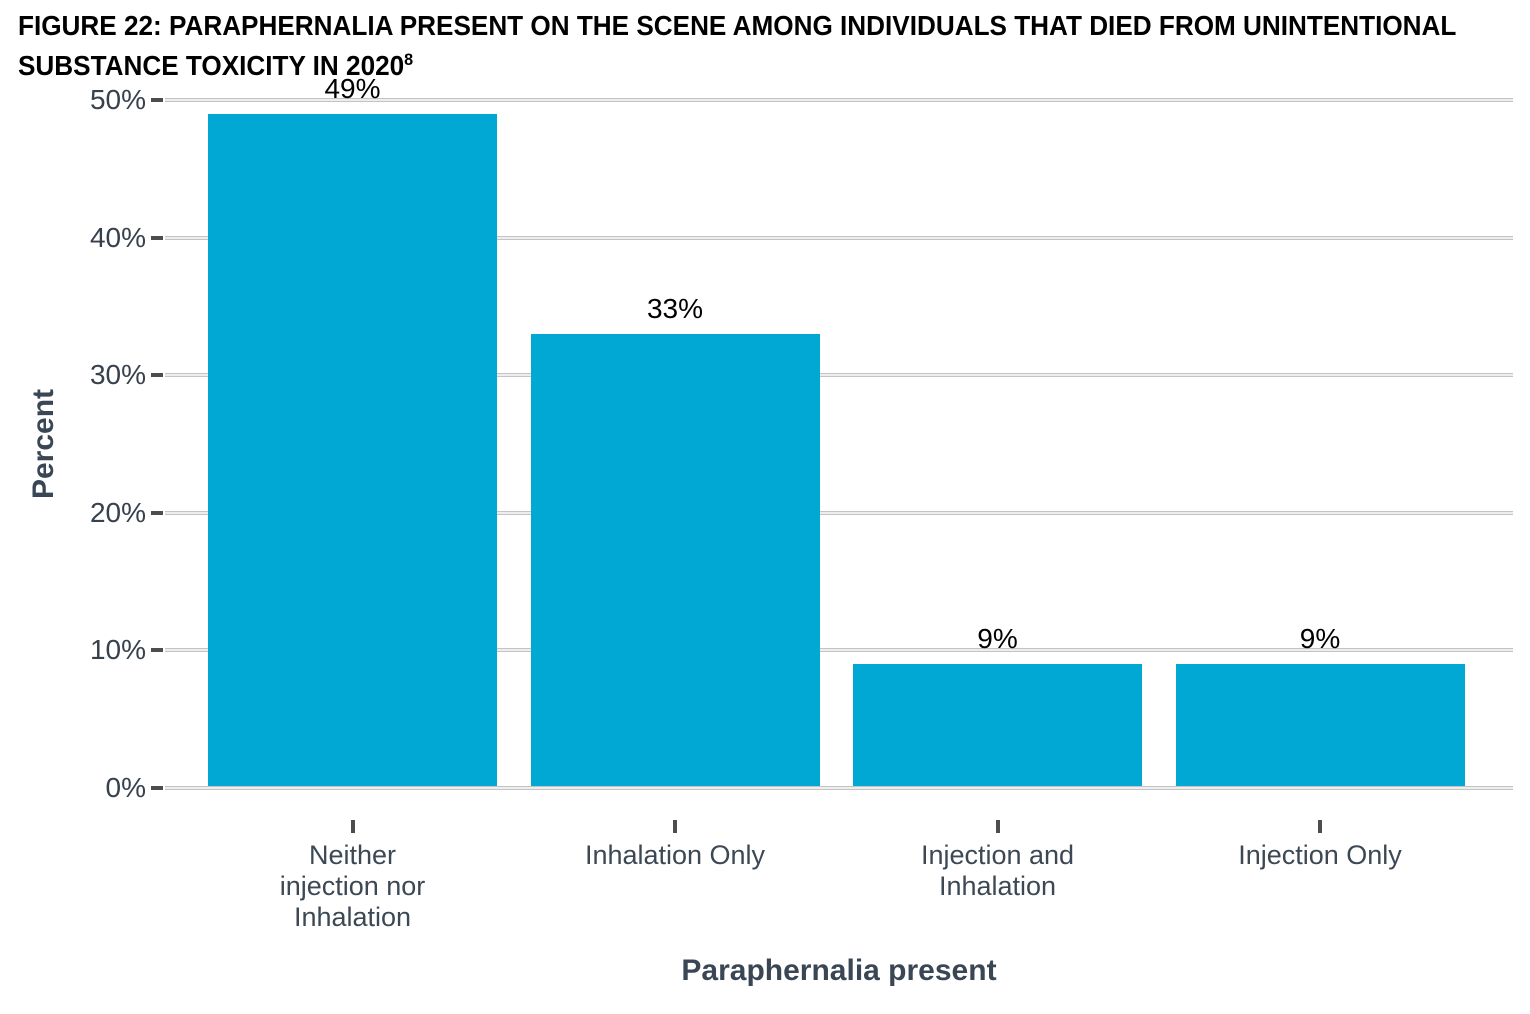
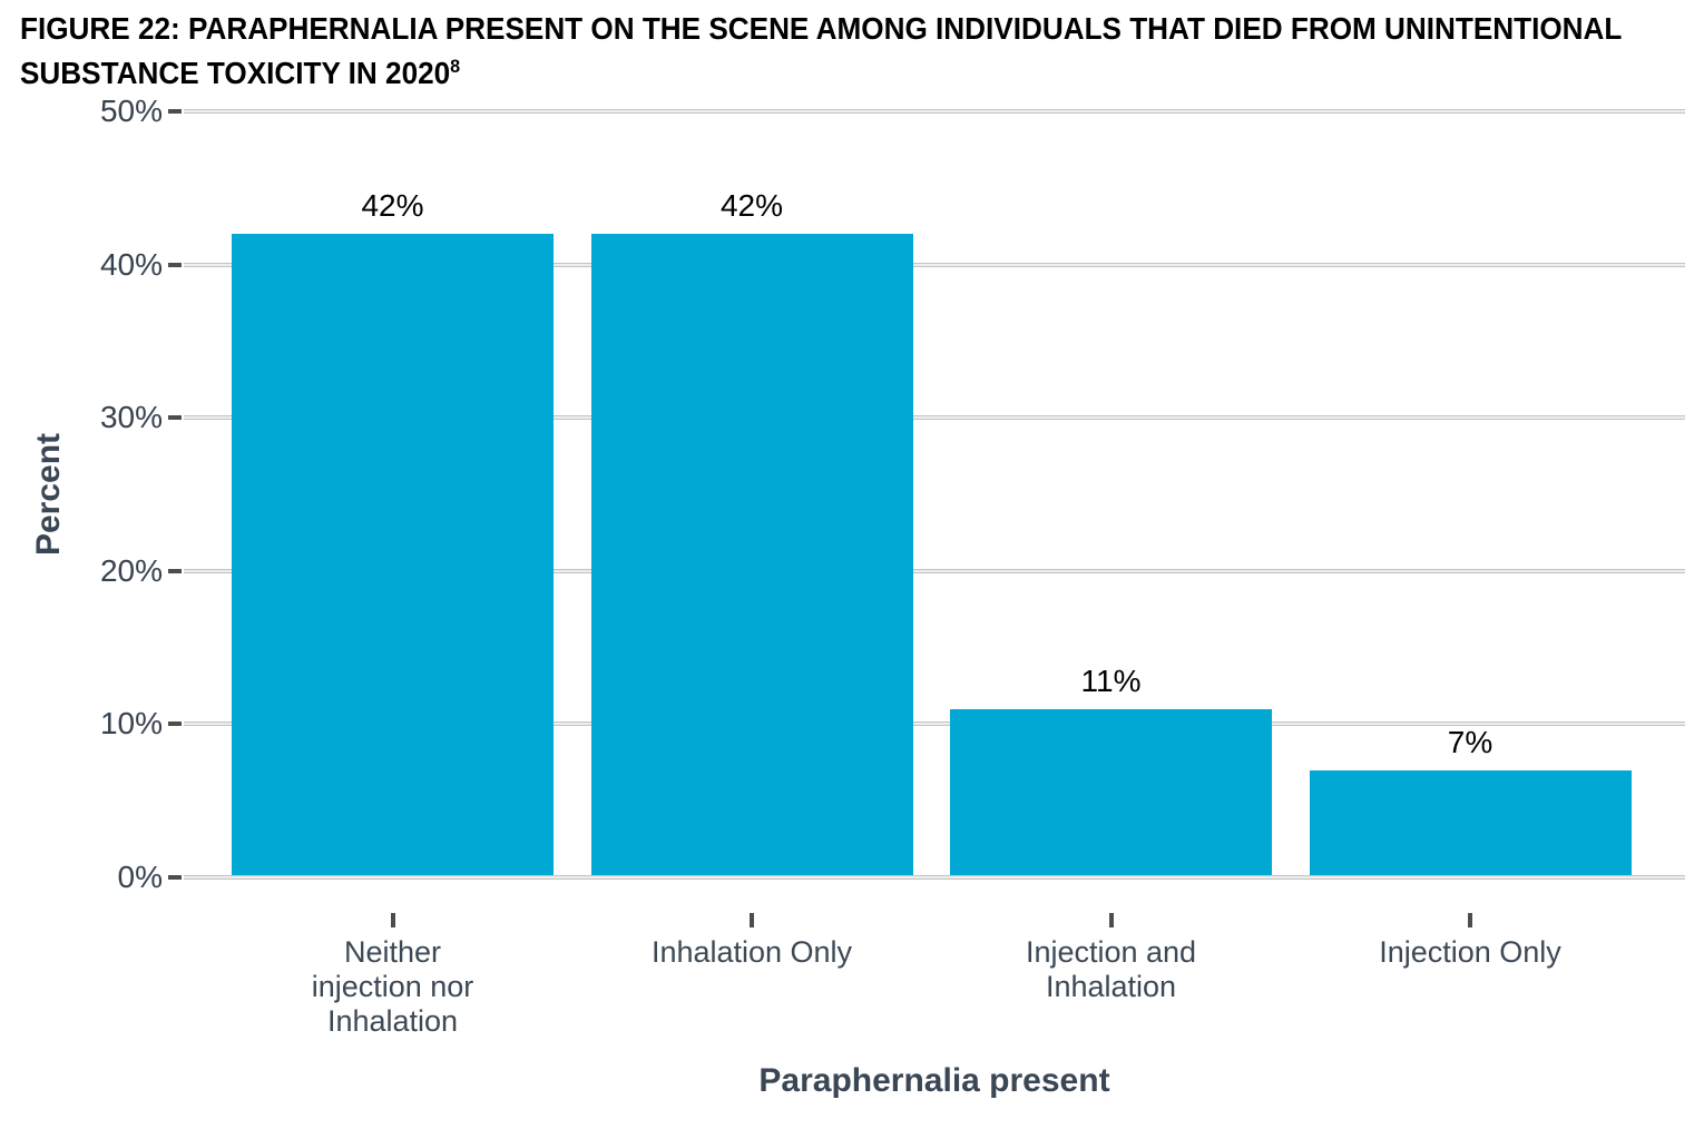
Neither injection nor Inhalation: 49% -> 42%
Inhalation Only: 33% -> 42%
Injection and Inhalation: 9% -> 11%
Injection Only: 9% -> 7%
